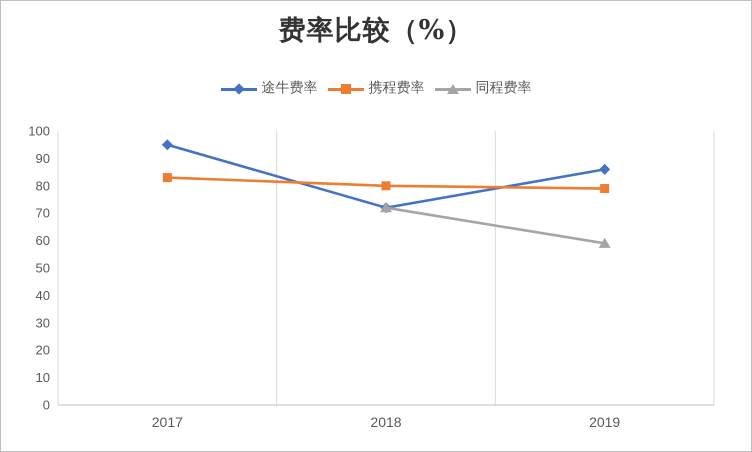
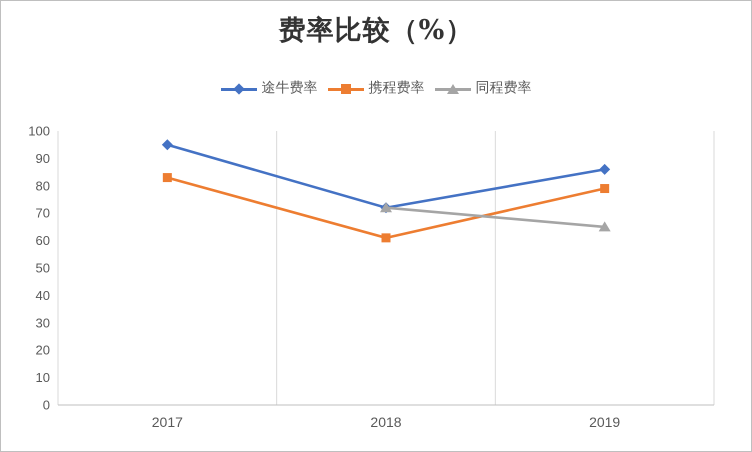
携程费率/2018: 80 -> 61
同程费率/2019: 59 -> 65
